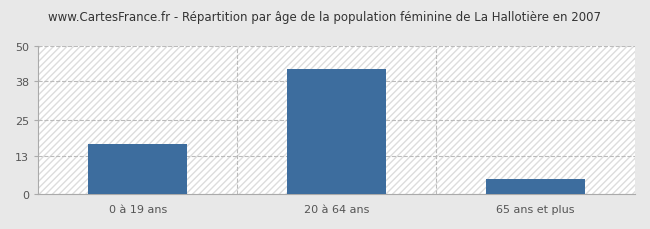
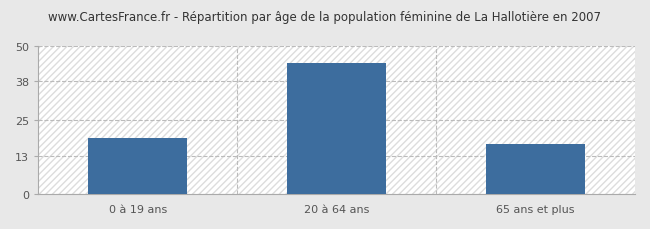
0 à 19 ans: 17 -> 19
20 à 64 ans: 42 -> 44
65 ans et plus: 5 -> 17
